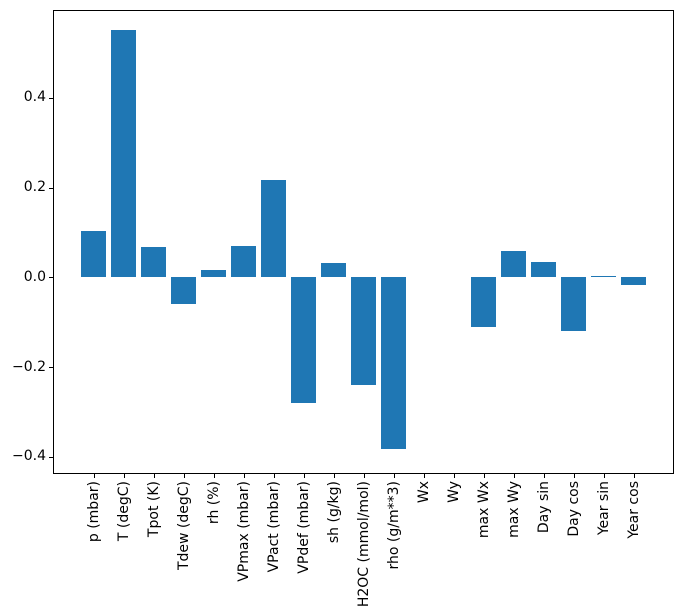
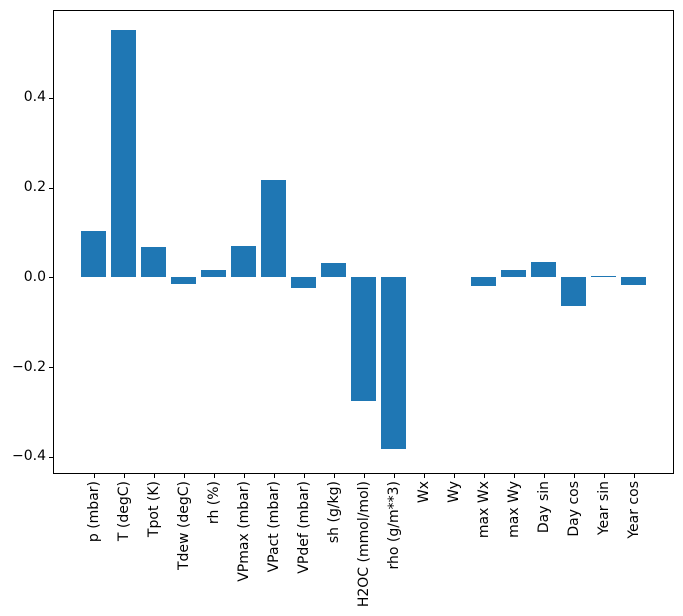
Tdew (degC): -0.06 -> -0.01
VPdef (mbar): -0.28 -> -0.02
H2OC (mmol/mol): -0.24 -> -0.28
max Wx: -0.11 -> -0.02
max Wy: 0.06 -> 0.02
Day cos: -0.12 -> -0.06
